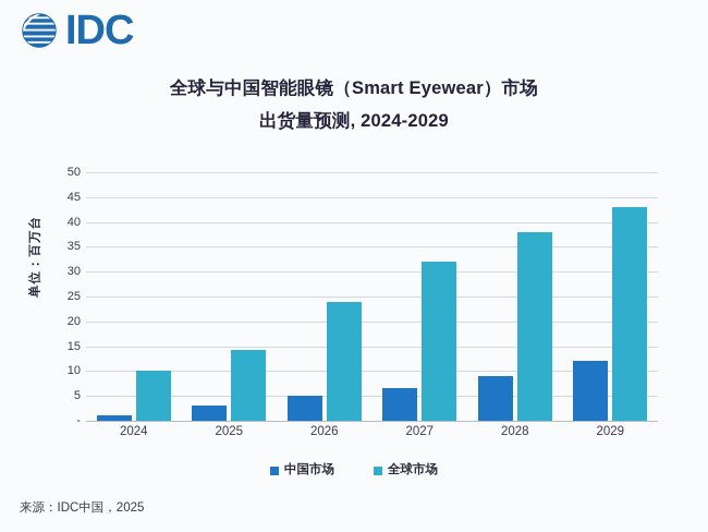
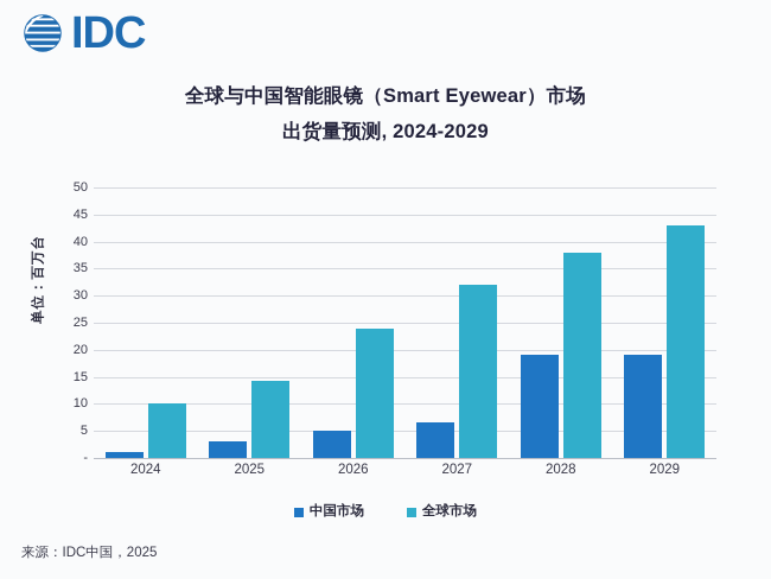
中国市场/2028: 9 -> 19
中国市场/2029: 12 -> 19
